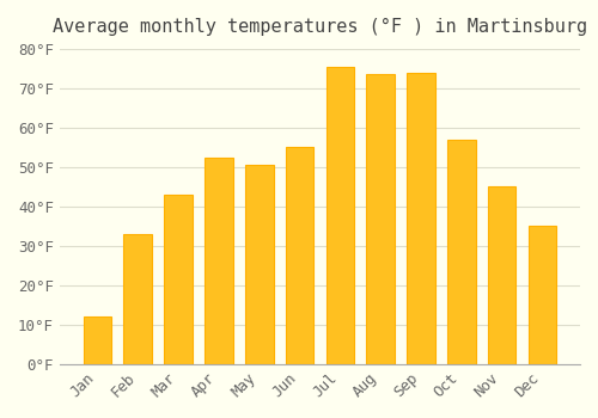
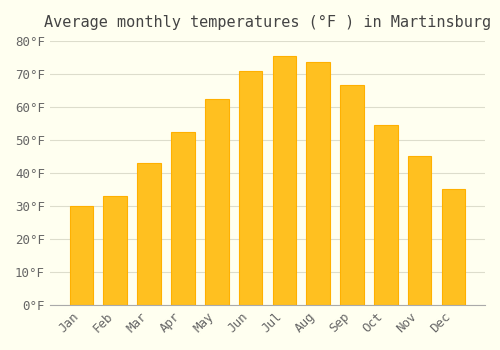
Jan: 12.0°F -> 30.0°F
May: 50.5°F -> 62.5°F
Jun: 55.0°F -> 71.0°F
Sep: 74.0°F -> 66.5°F
Oct: 57.0°F -> 54.5°F
